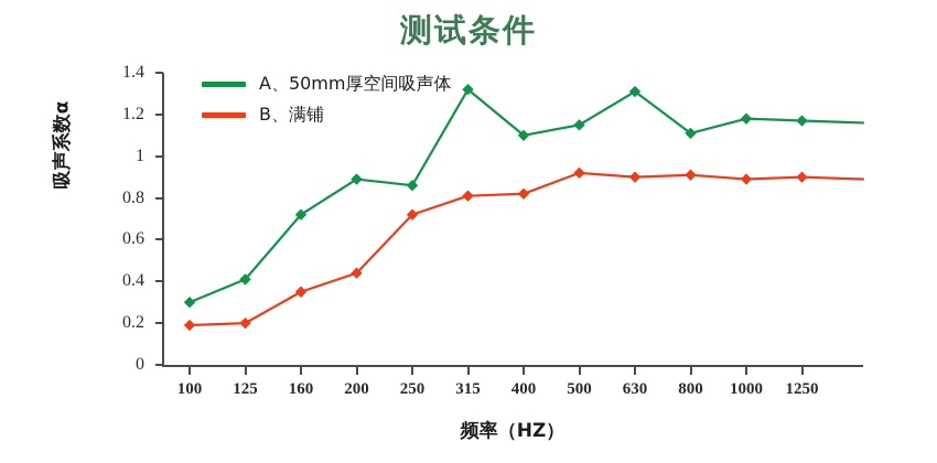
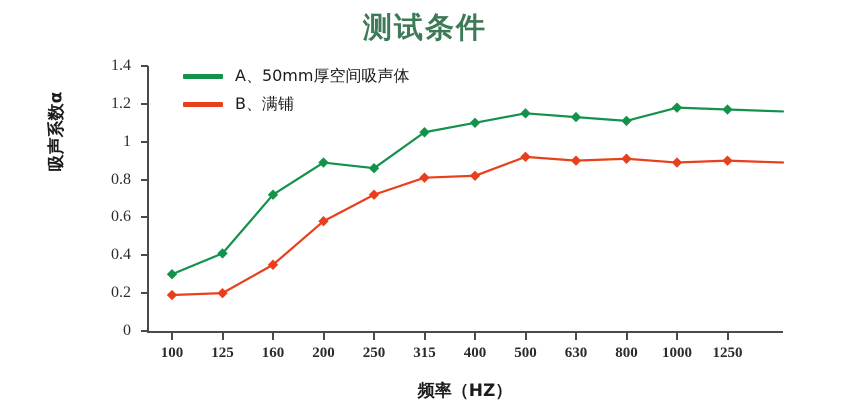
B、满铺/200: 0.44 -> 0.58
A、50mm厚空间吸声体/315: 1.32 -> 1.05
A、50mm厚空间吸声体/630: 1.31 -> 1.13
